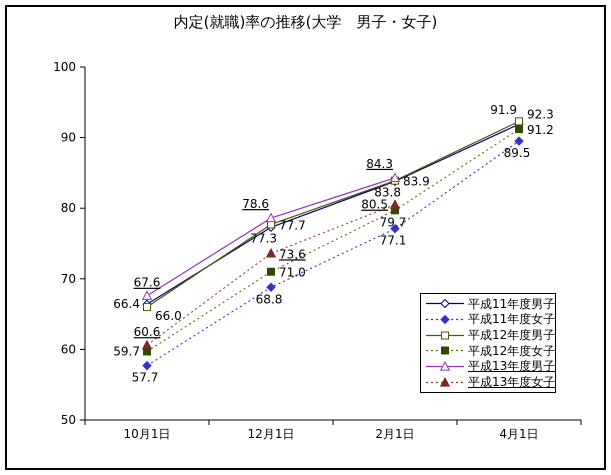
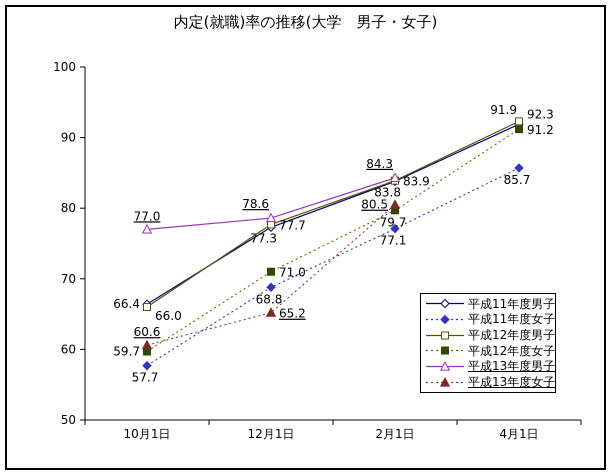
平成13年度男子/10月1日: 67.6 -> 77.0
平成13年度女子/12月1日: 73.6 -> 65.2
平成11年度女子/4月1日: 89.5 -> 85.7
